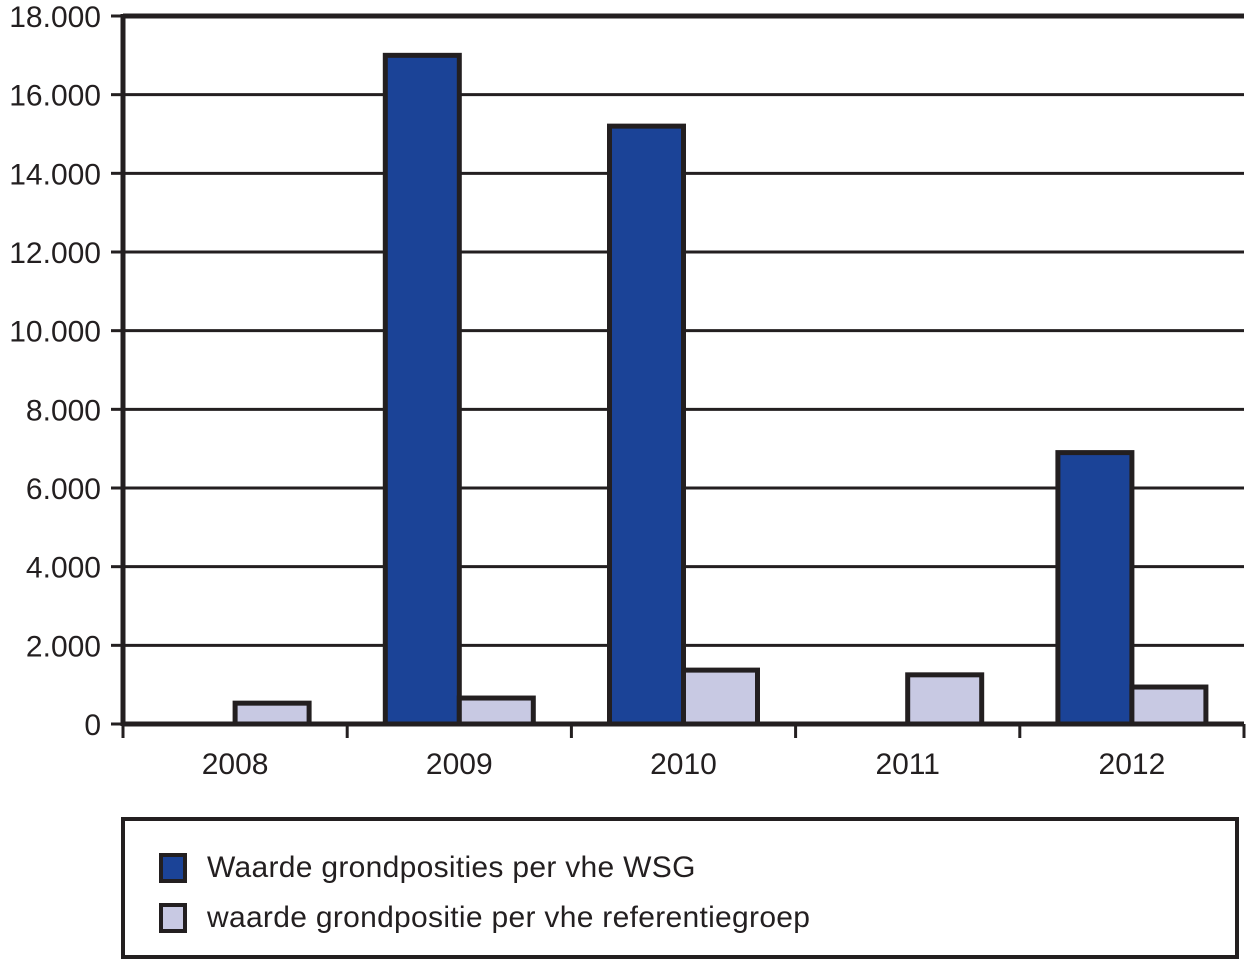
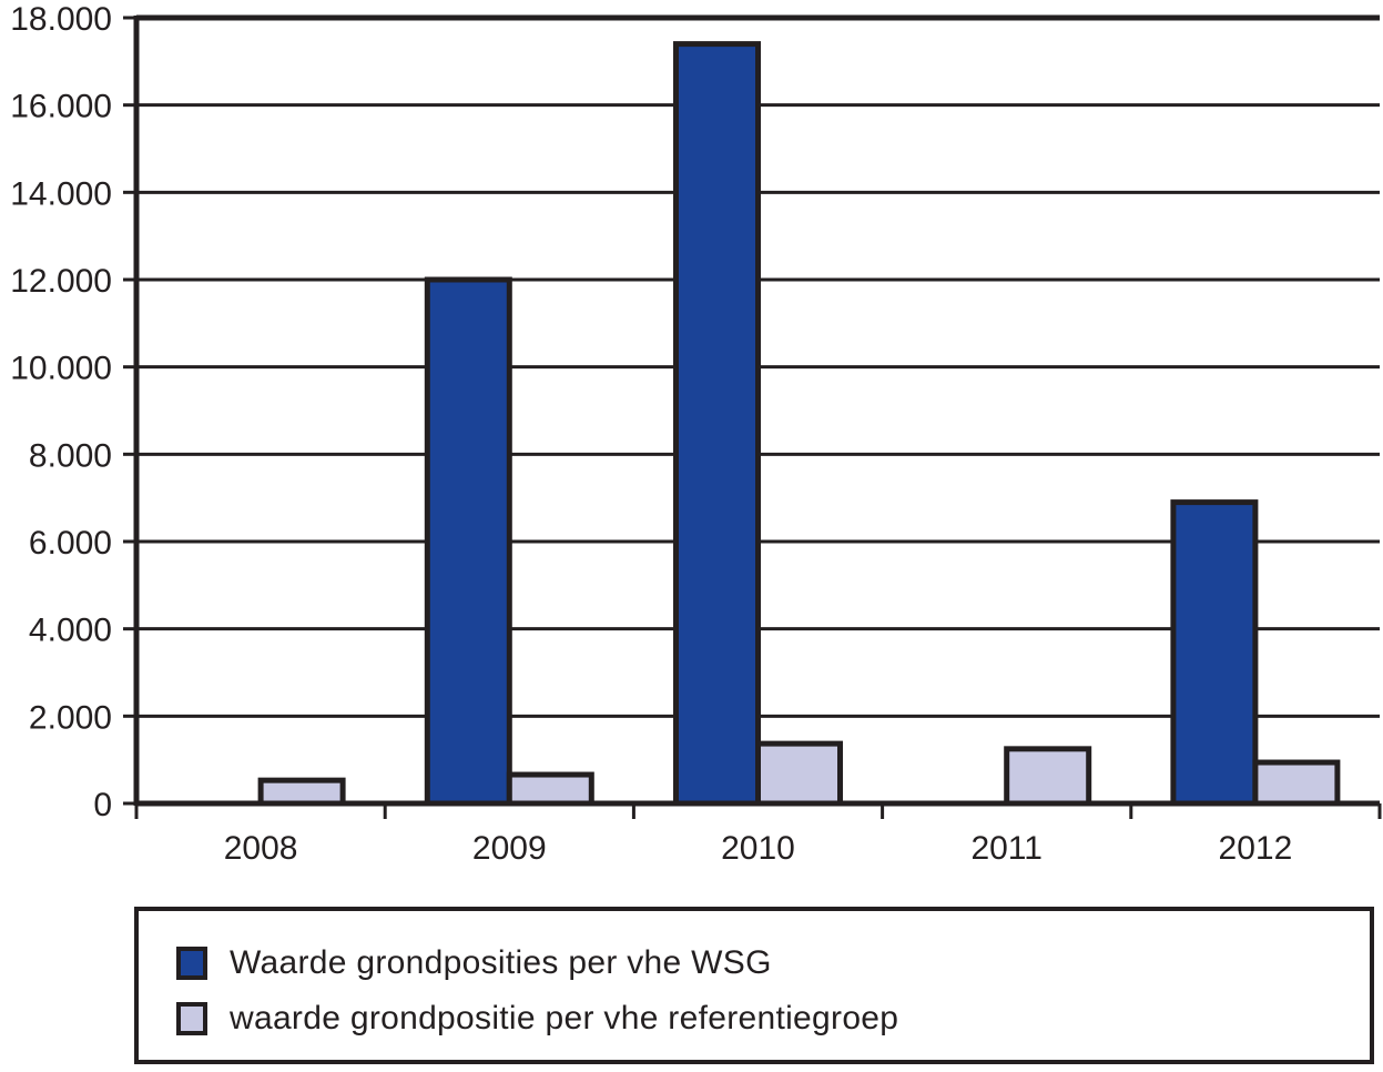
Waarde grondposities per vhe WSG/2009: 17000 -> 12000
Waarde grondposities per vhe WSG/2010: 15200 -> 17400
